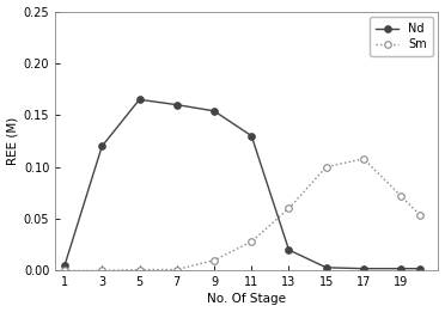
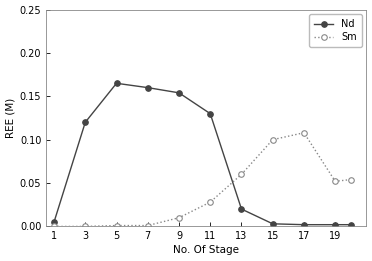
Sm/19: 0.072 -> 0.052
